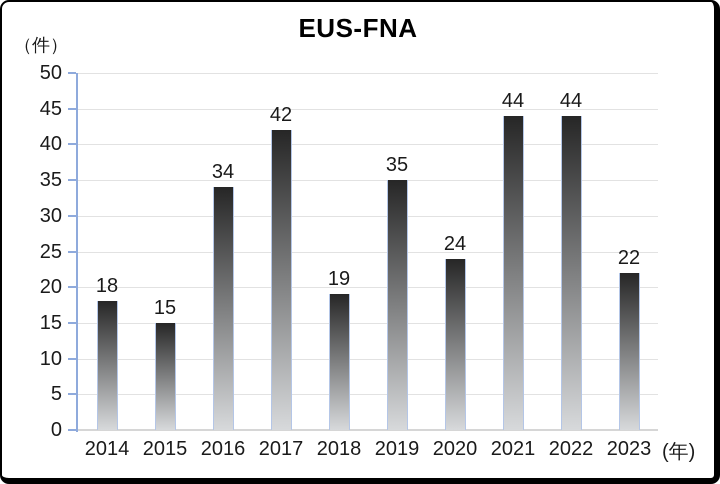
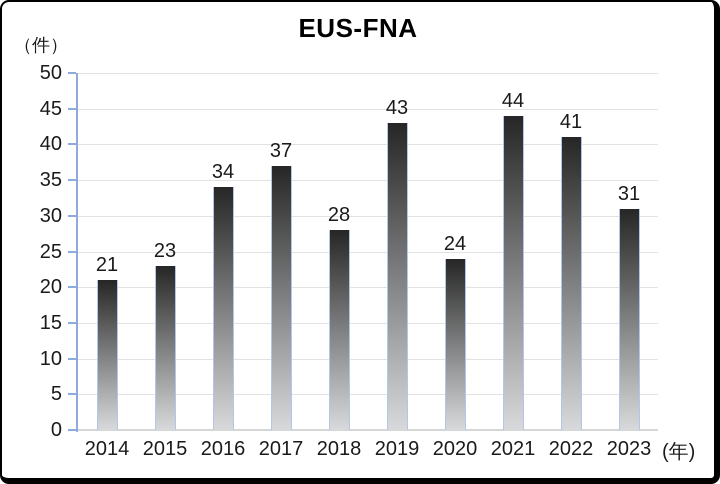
2014: 18 -> 21
2015: 15 -> 23
2017: 42 -> 37
2018: 19 -> 28
2019: 35 -> 43
2022: 44 -> 41
2023: 22 -> 31
